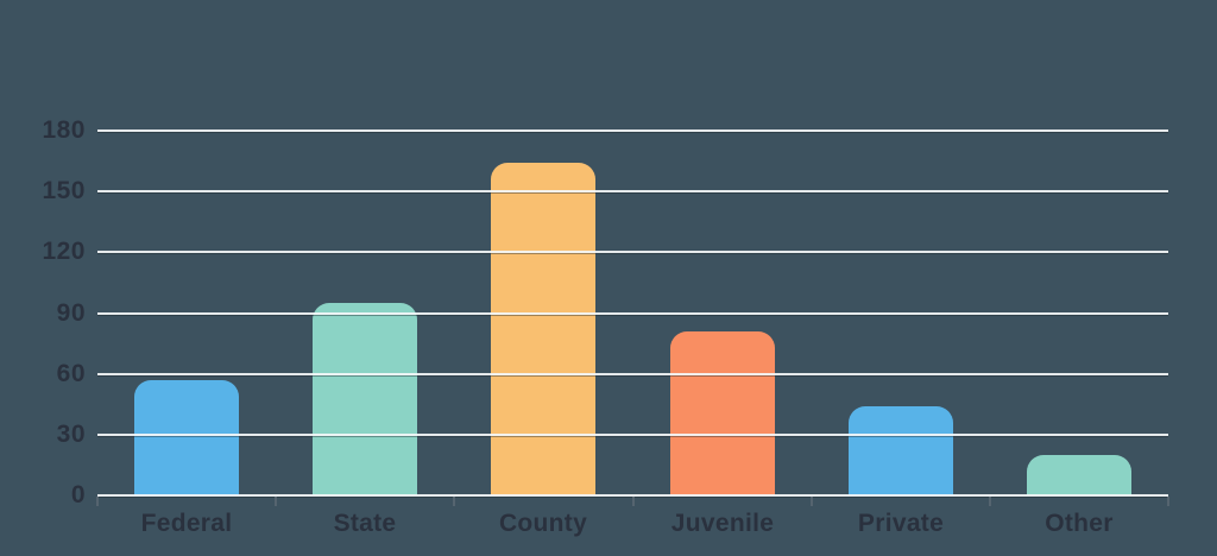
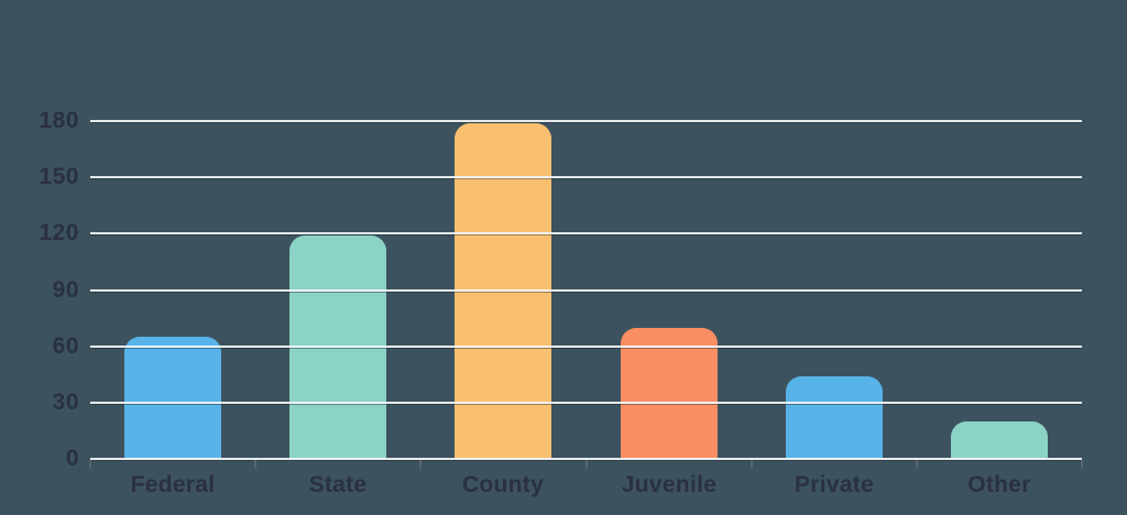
Federal: 57 -> 65
State: 95 -> 119
County: 164 -> 179
Juvenile: 81 -> 70
